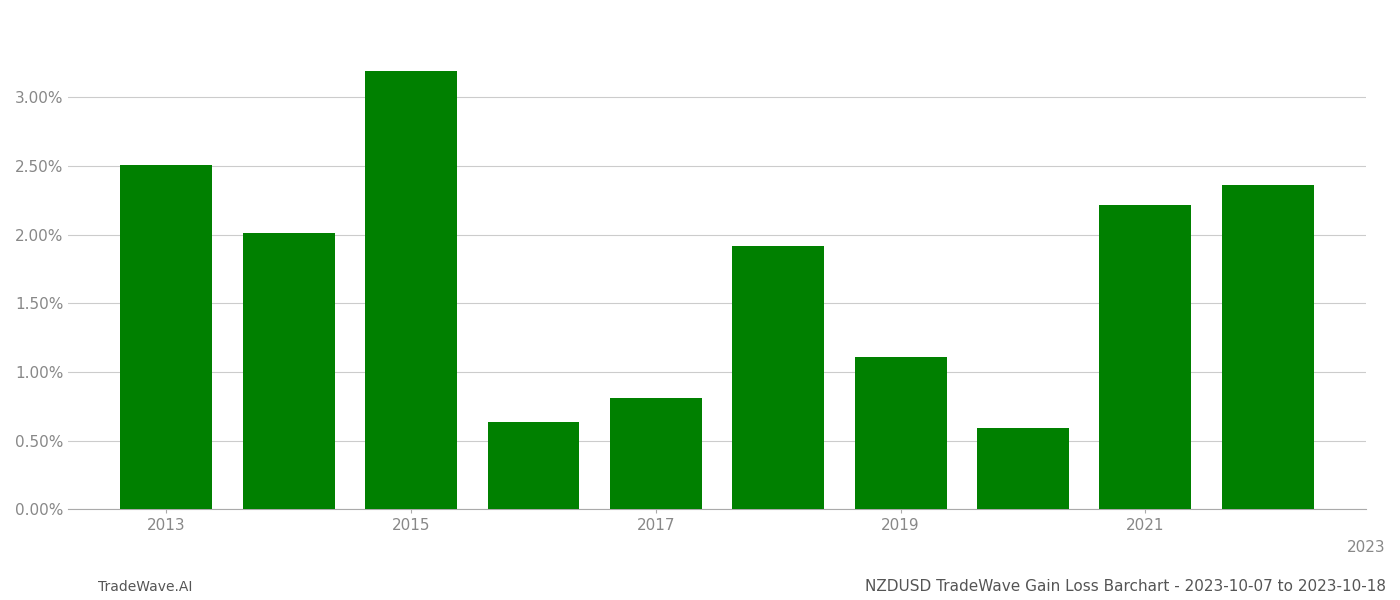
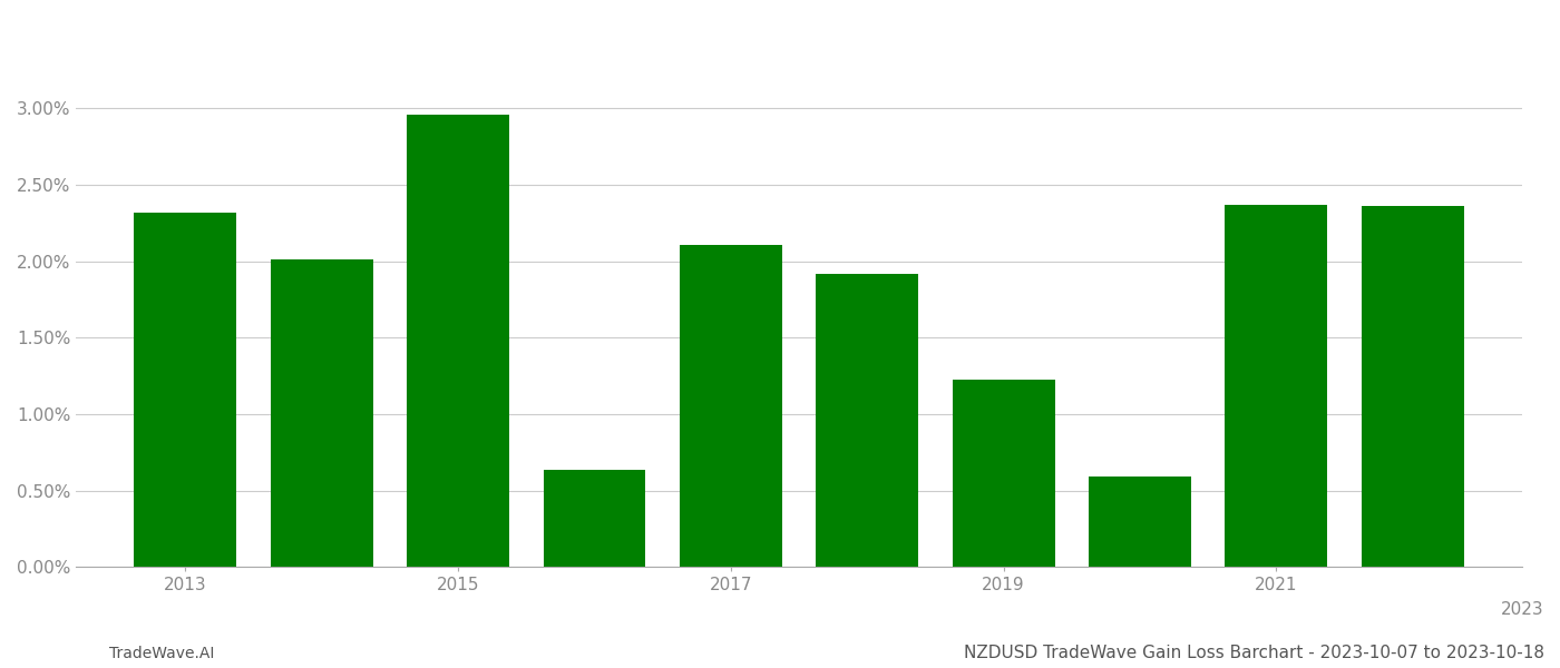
2013: 2.51% -> 2.32%
2015: 3.19% -> 2.96%
2017: 0.81% -> 2.11%
2019: 1.11% -> 1.23%
2021: 2.22% -> 2.37%
